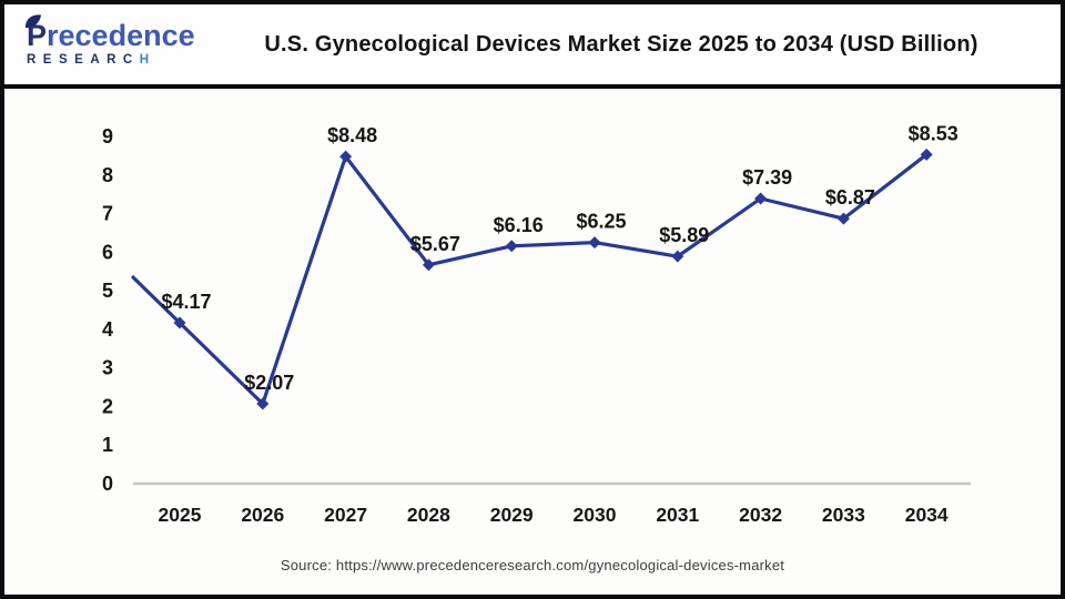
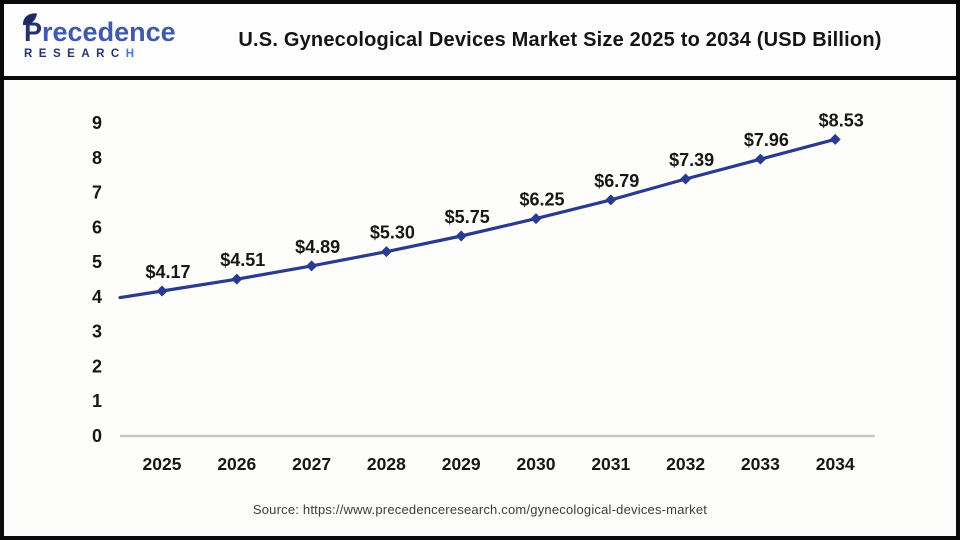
2026: $2.07 -> $4.51
2027: $8.48 -> $4.89
2028: $5.67 -> $5.30
2029: $6.16 -> $5.75
2031: $5.89 -> $6.79
2033: $6.87 -> $7.96
